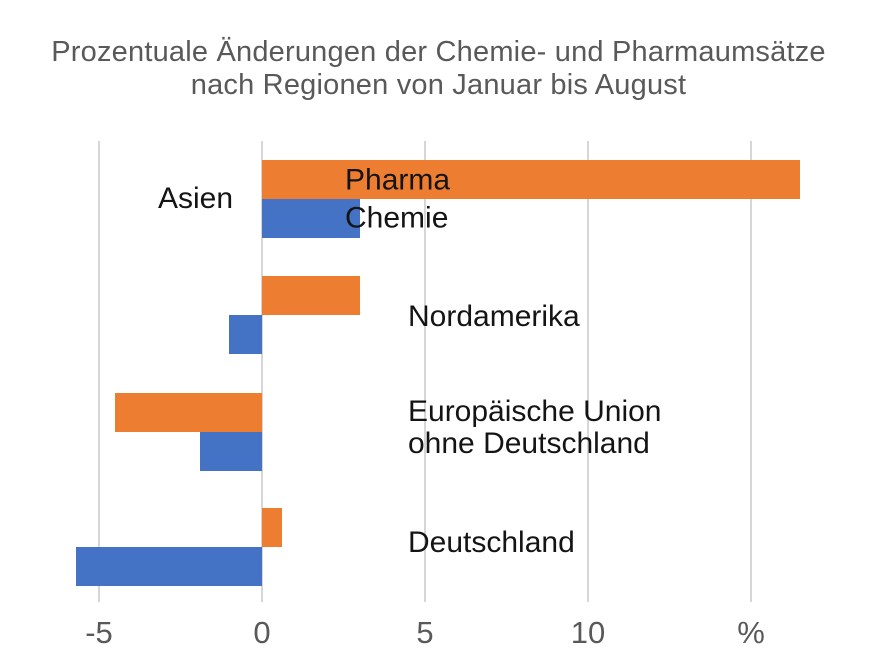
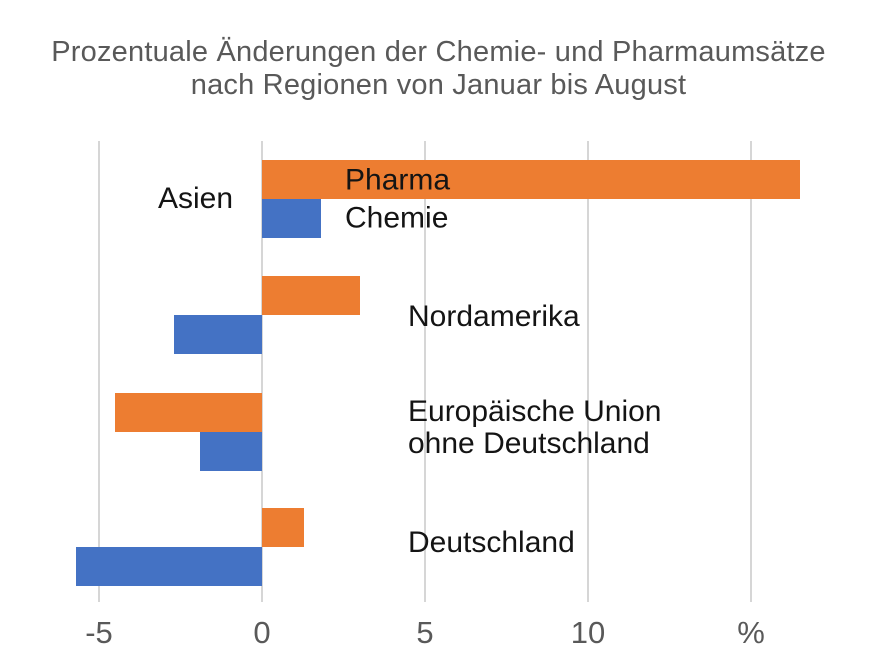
Chemie/Asien: 3.0 -> 1.8
Chemie/Nordamerika: -1.0 -> -2.7
Pharma/Deutschland: 0.6 -> 1.3
